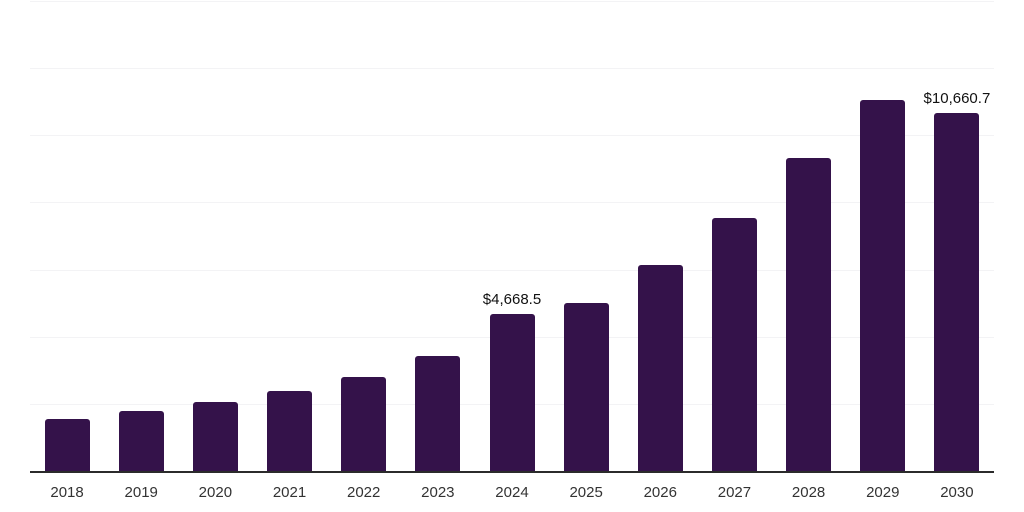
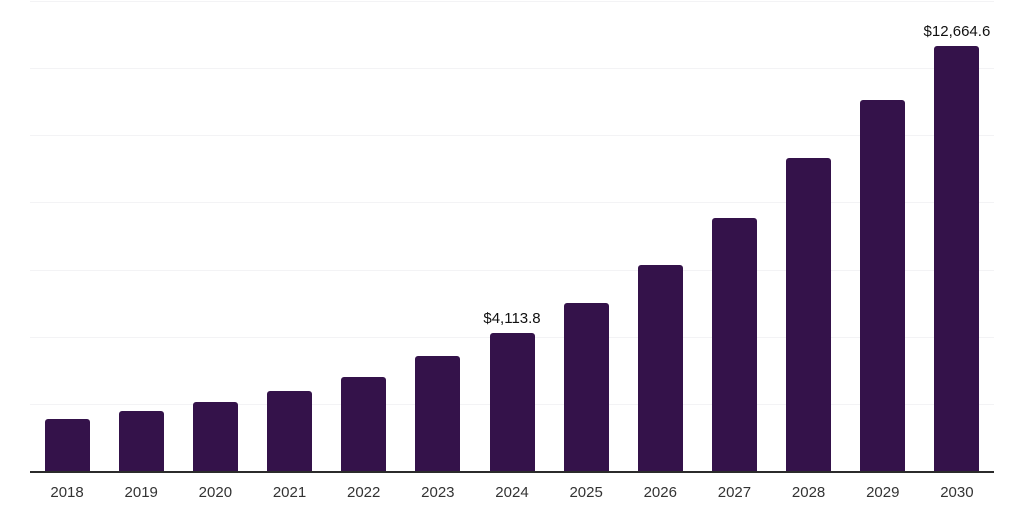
2024: $4,668.5 -> $4,113.8
2030: $10,660.7 -> $12,664.6
